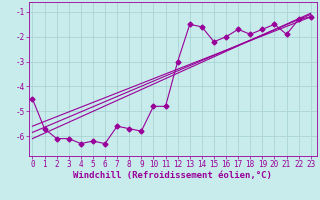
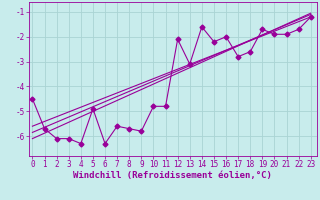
5: -6.2 -> -4.9
12: -3.0 -> -2.1
13: -1.5 -> -3.1
17: -1.7 -> -2.8
18: -1.9 -> -2.6
20: -1.5 -> -1.9
22: -1.3 -> -1.7
